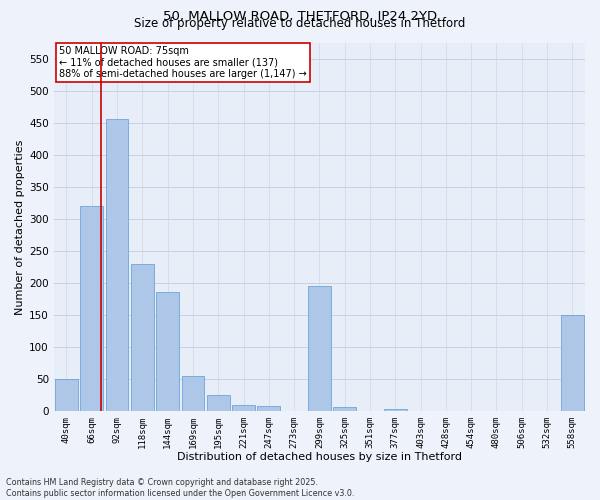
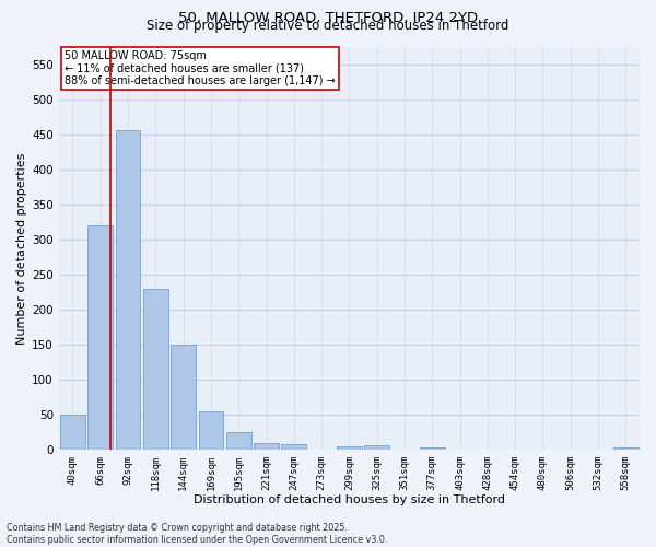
144sqm: 186 -> 150
299sqm: 196 -> 5
558sqm: 150 -> 4
